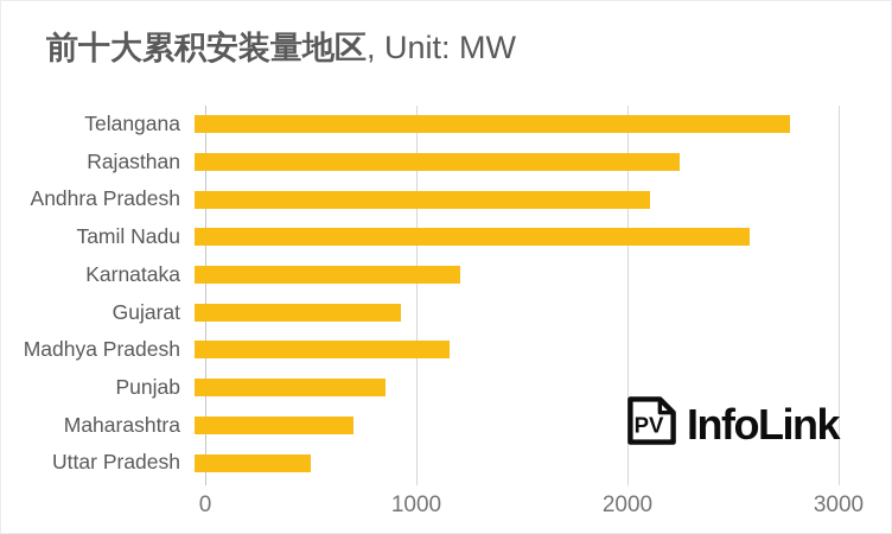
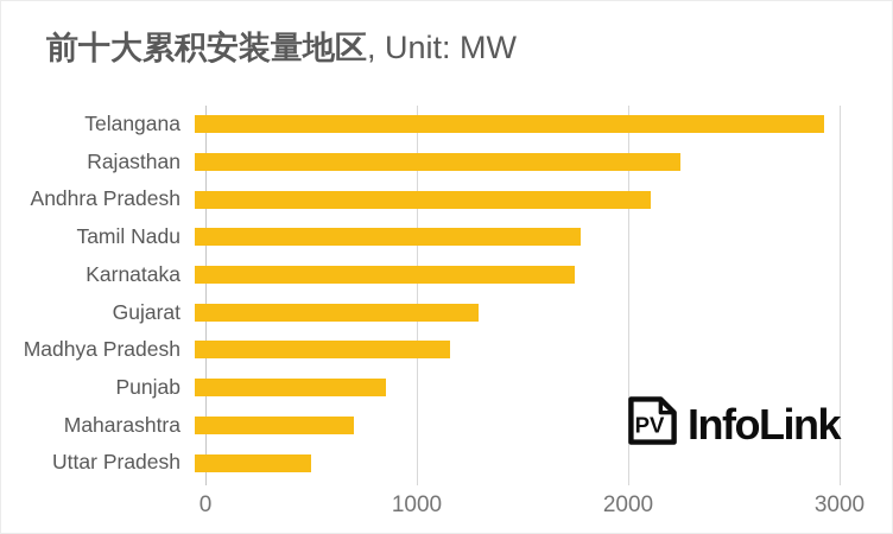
Telangana: 2820 -> 2980
Tamil Nadu: 2630 -> 1820
Karnataka: 1260 -> 1800
Gujarat: 980 -> 1340
